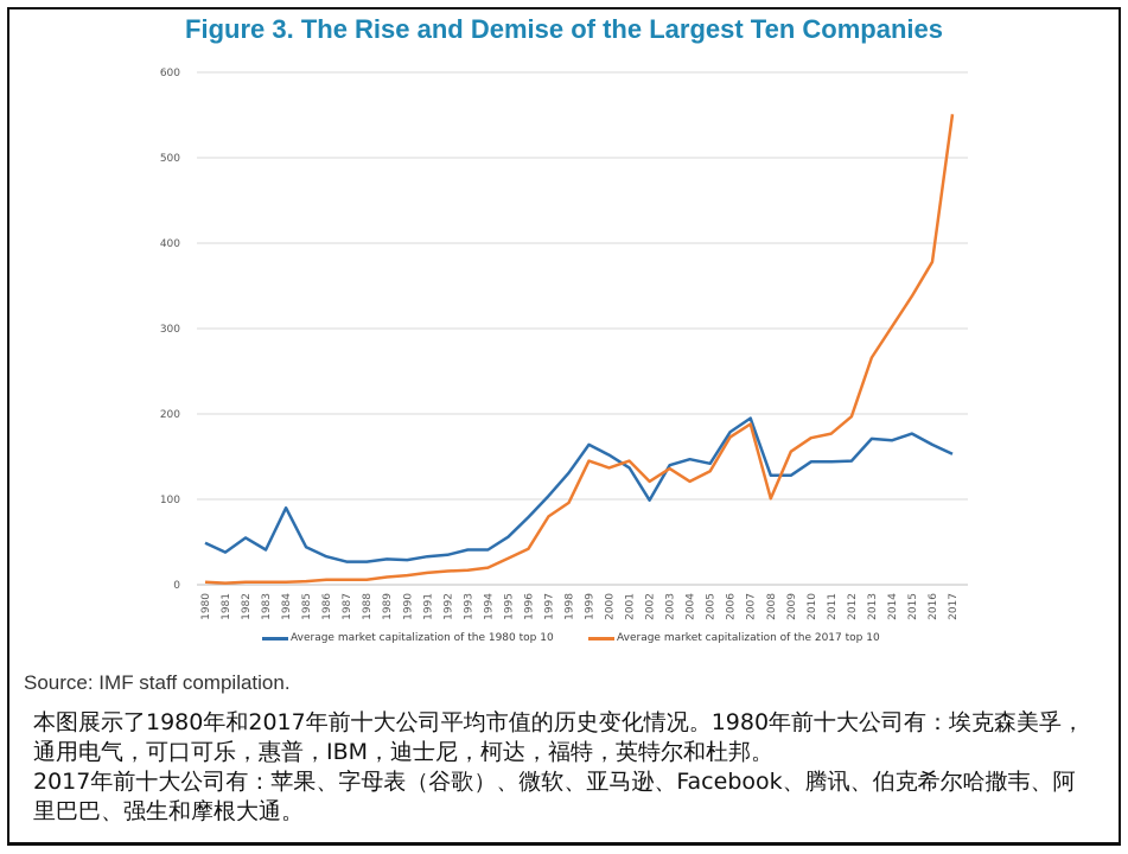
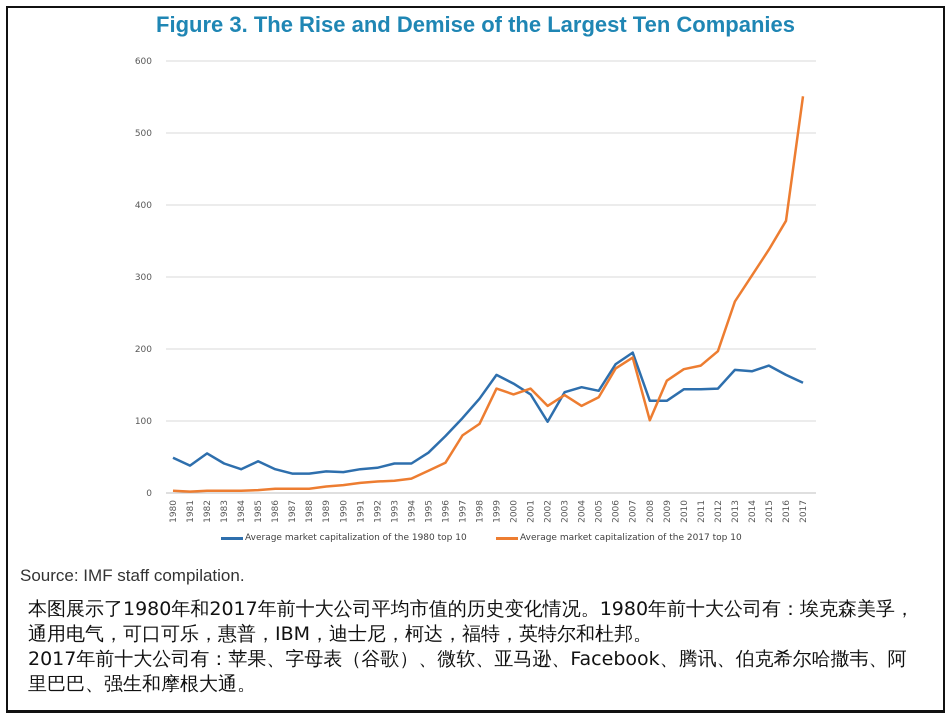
Average market capitalization of the 1980 top 10/1984: 90 -> 30
